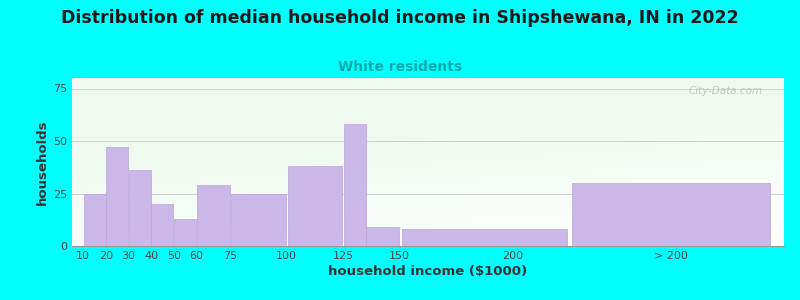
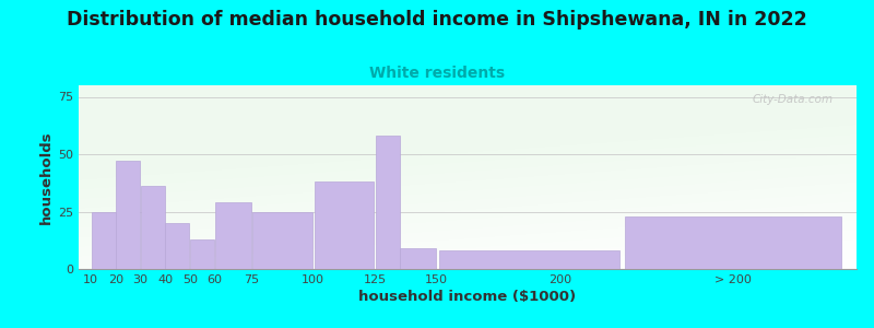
> 200: 30 -> 23
